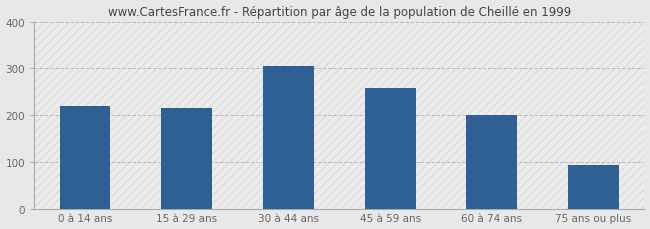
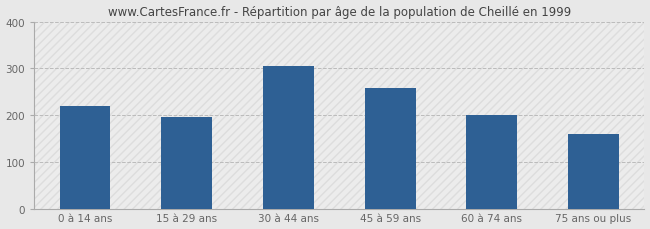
15 à 29 ans: 215 -> 195
75 ans ou plus: 94 -> 160
